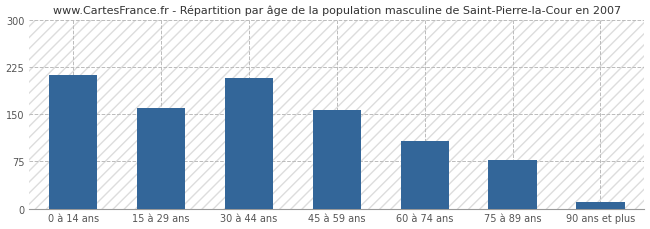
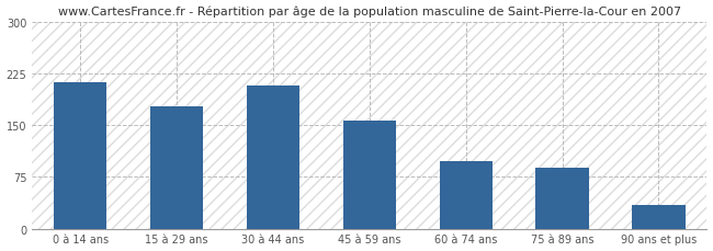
15 à 29 ans: 160 -> 178
60 à 74 ans: 108 -> 98
75 à 89 ans: 78 -> 88
90 ans et plus: 10 -> 34
